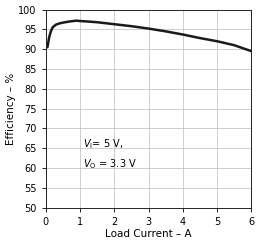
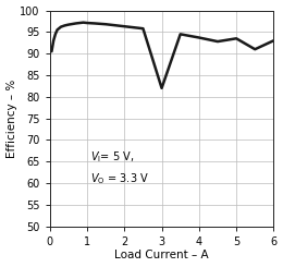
3: 95.2 -> 82.0
5: 92.0 -> 93.5
6: 89.5 -> 93.0
